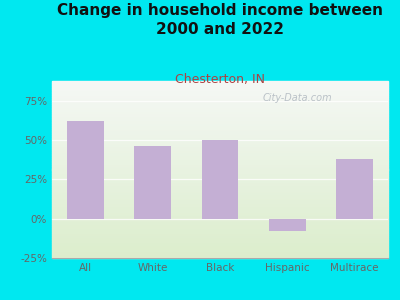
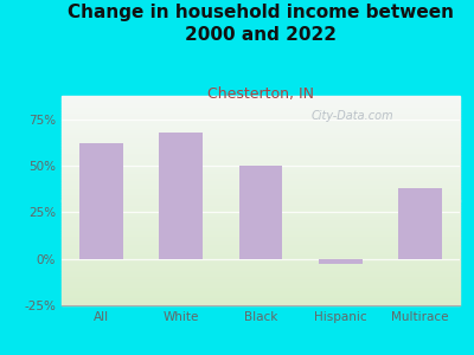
White: 46% -> 68%
Hispanic: -8% -> -3%
